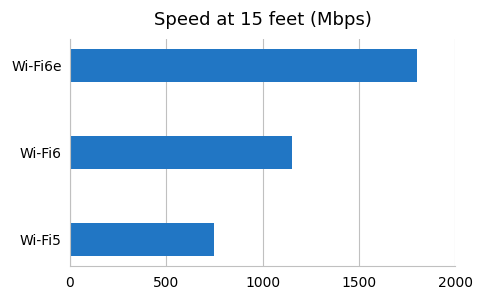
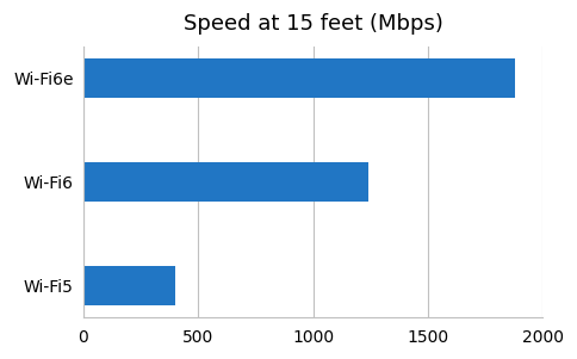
Wi-Fi6e: 1800 -> 1880
Wi-Fi6: 1150 -> 1240
Wi-Fi5: 750 -> 400
